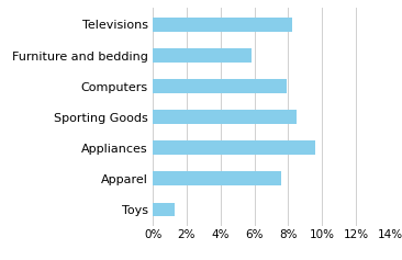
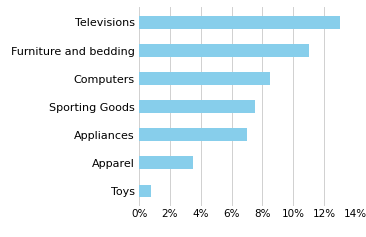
Televisions: 8.2% -> 13.0%
Furniture and bedding: 5.8% -> 11.0%
Computers: 7.9% -> 8.5%
Sporting Goods: 8.5% -> 7.5%
Appliances: 9.6% -> 7.0%
Apparel: 7.6% -> 3.5%
Toys: 1.3% -> 0.8%
